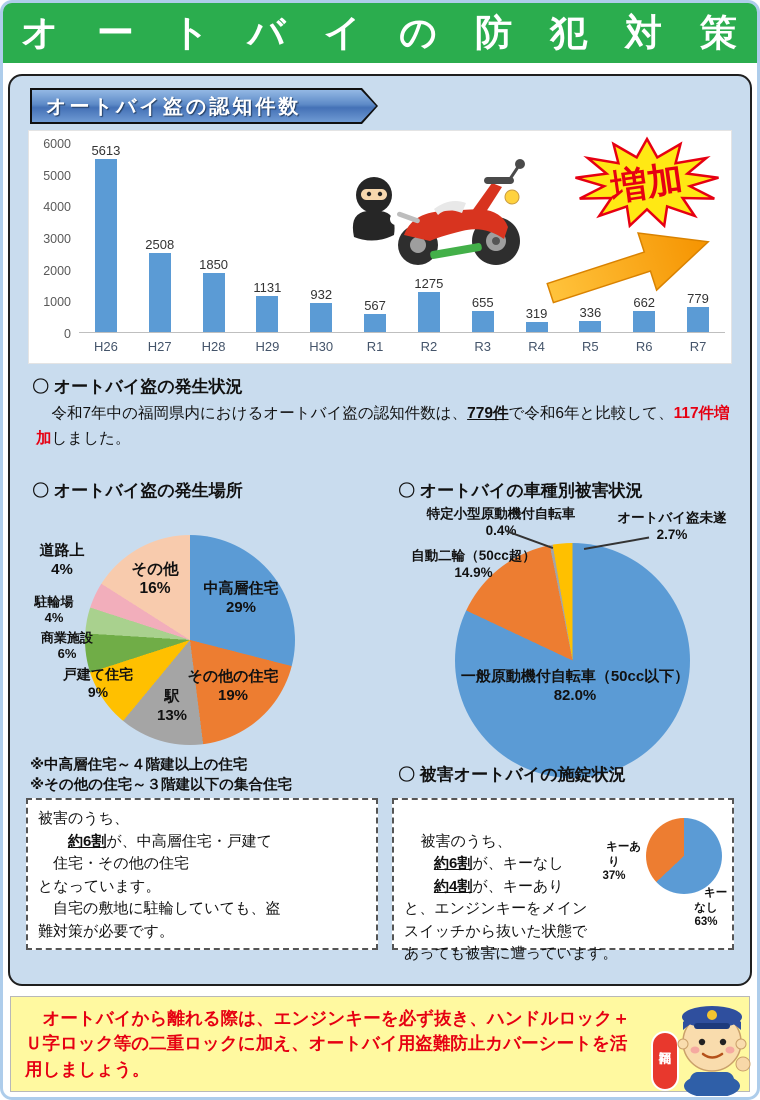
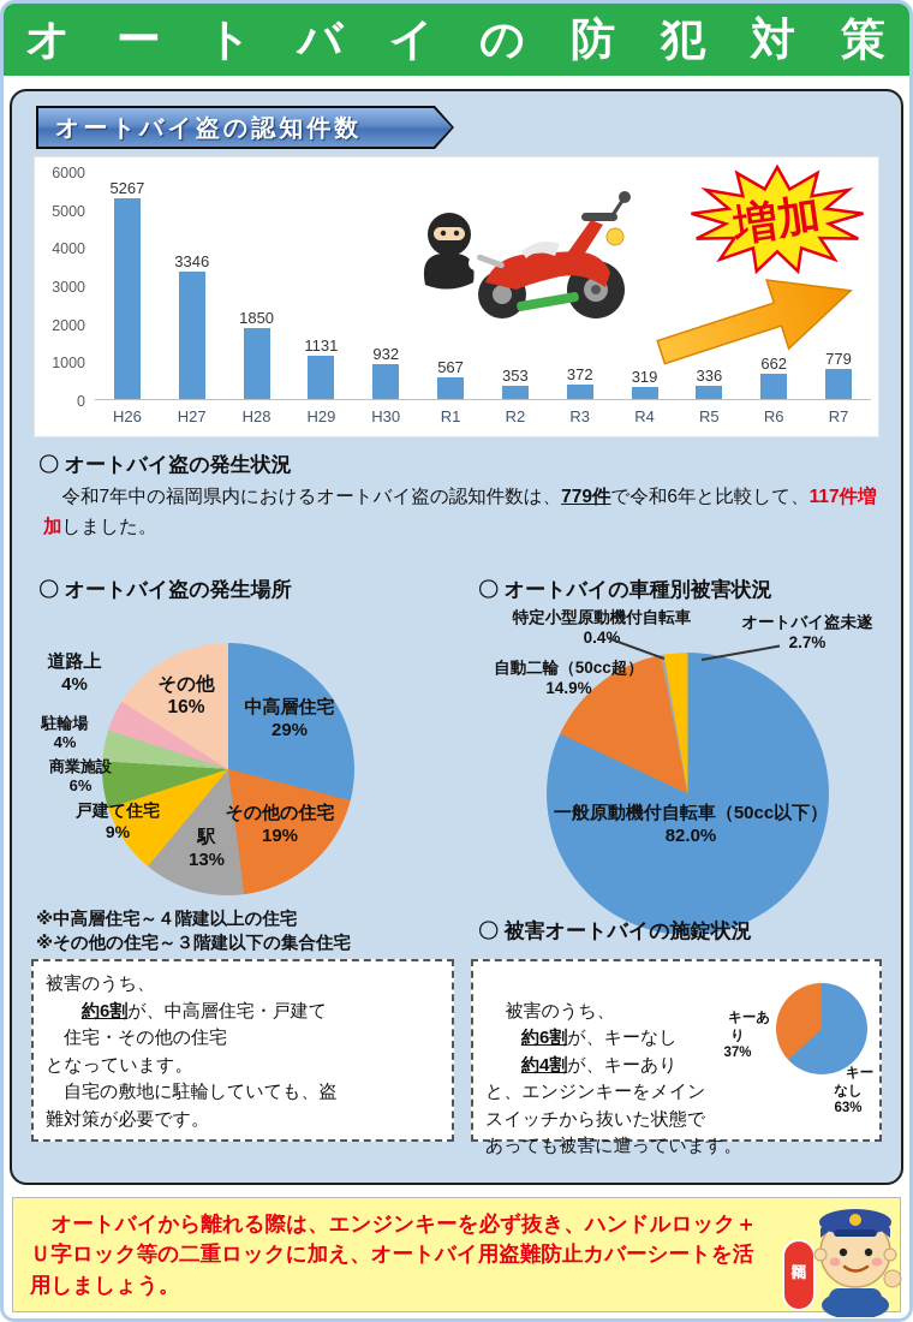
オートバイ盗の認知件数/H26: 5613 -> 5267
オートバイ盗の認知件数/H27: 2508 -> 3346
オートバイ盗の認知件数/R2: 1275 -> 353
オートバイ盗の認知件数/R3: 655 -> 372
